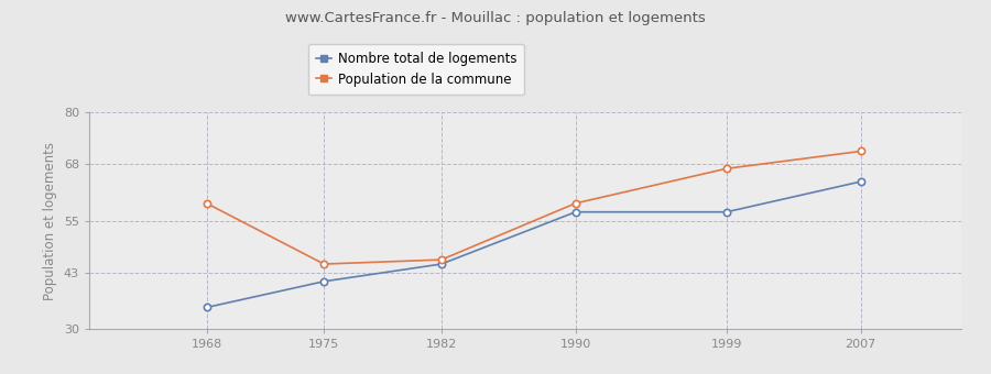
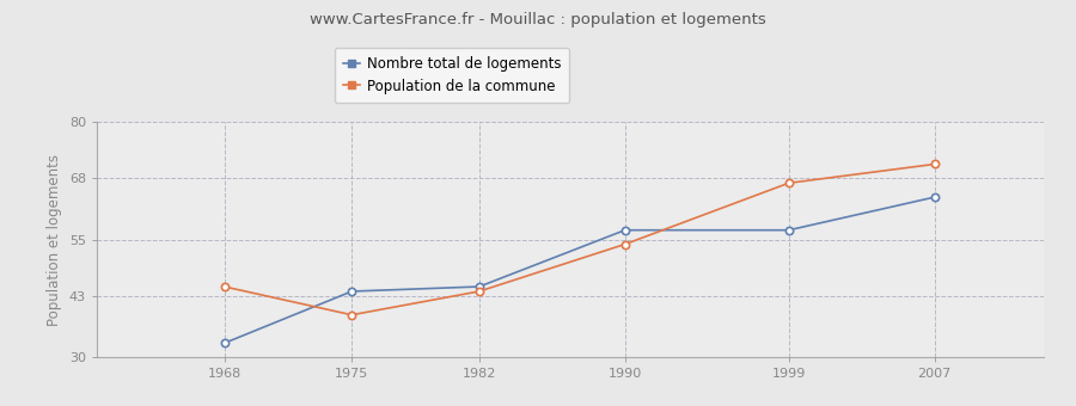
Nombre total de logements/1968: 35 -> 33
Population de la commune/1968: 59 -> 45
Nombre total de logements/1975: 41 -> 44
Population de la commune/1975: 45 -> 39
Population de la commune/1982: 46 -> 44
Population de la commune/1990: 59 -> 54
